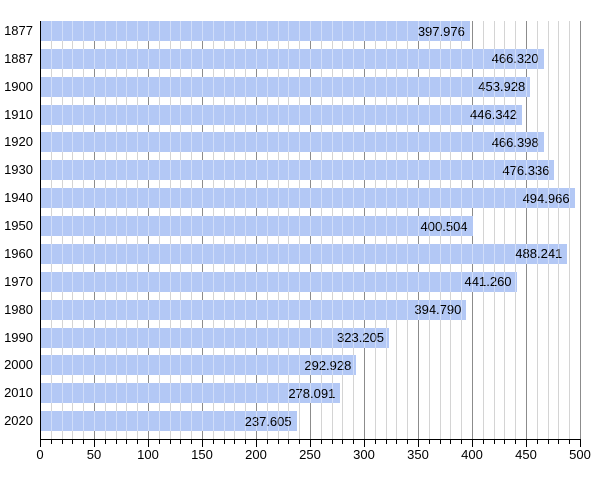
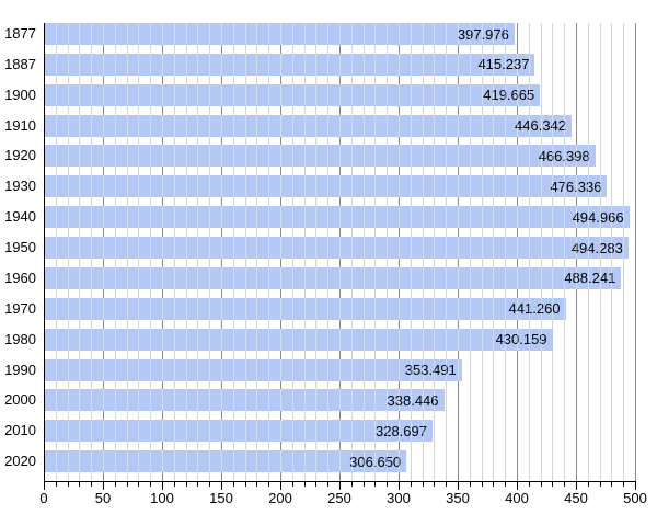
1887: 466.320 -> 415.237
1900: 453.928 -> 419.665
1950: 400.504 -> 494.283
1980: 394.790 -> 430.159
1990: 323.205 -> 353.491
2000: 292.928 -> 338.446
2010: 278.091 -> 328.697
2020: 237.605 -> 306.650
